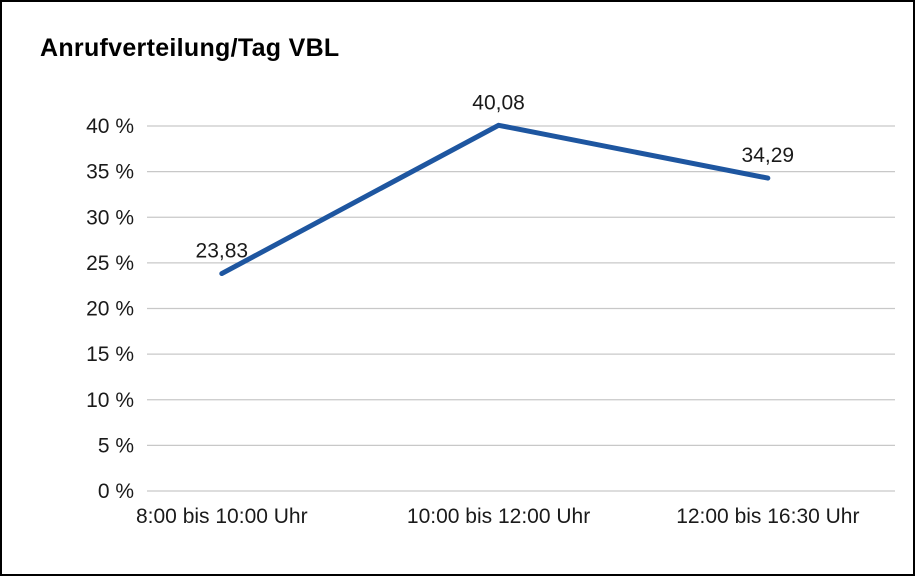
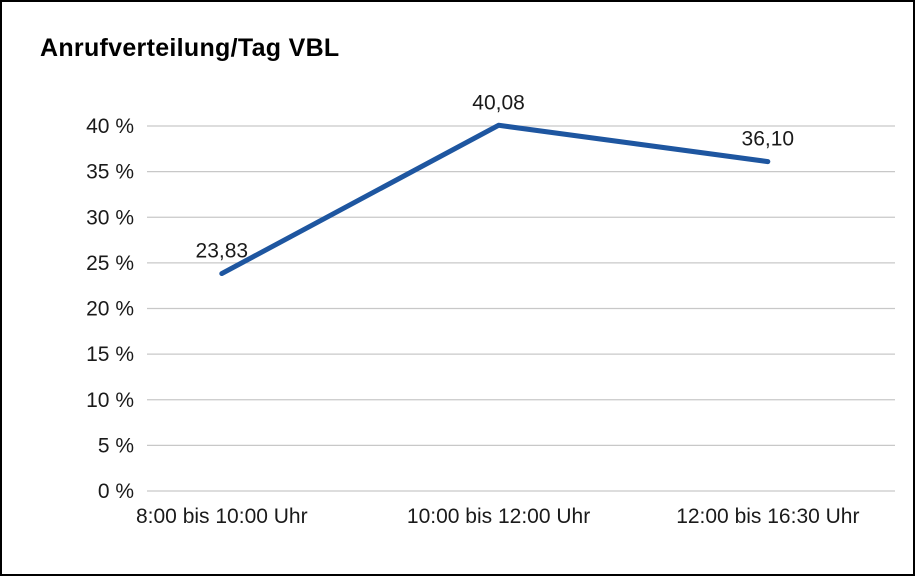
12:00 bis 16:30 Uhr: 34,29 -> 36,10
